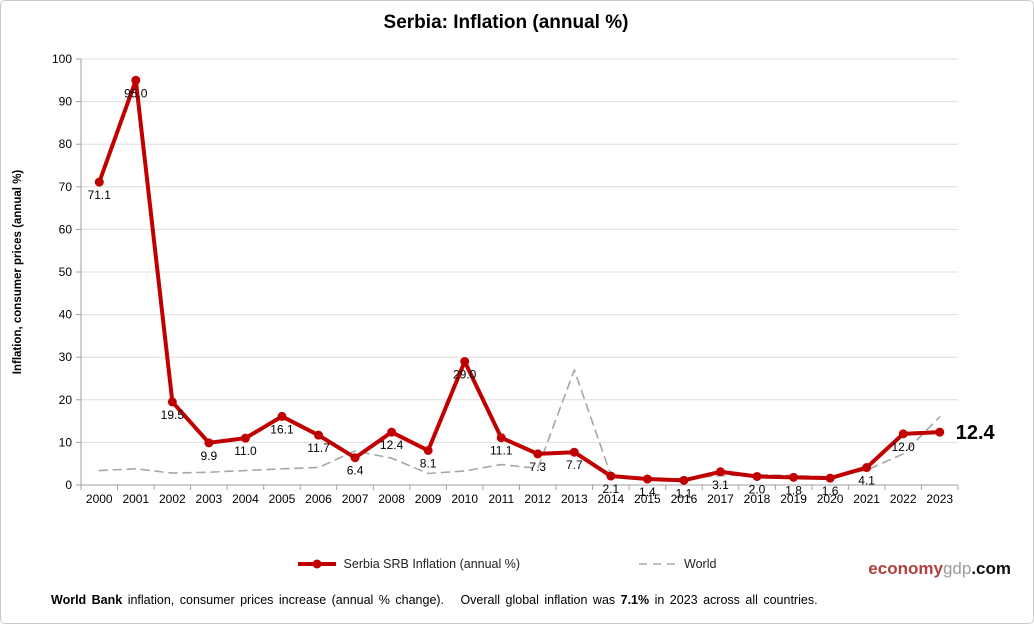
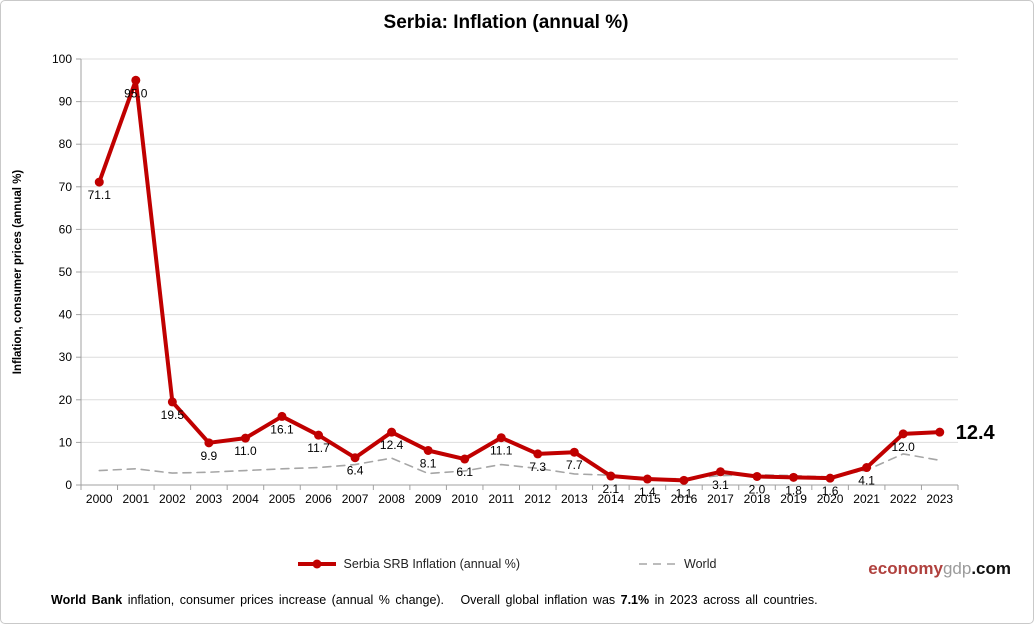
World/2007: 8 -> 5
Serbia SRB Inflation (annual %)/2010: 29.0 -> 6.1
World/2013: 27 -> 3
World/2023: 16 -> 6
